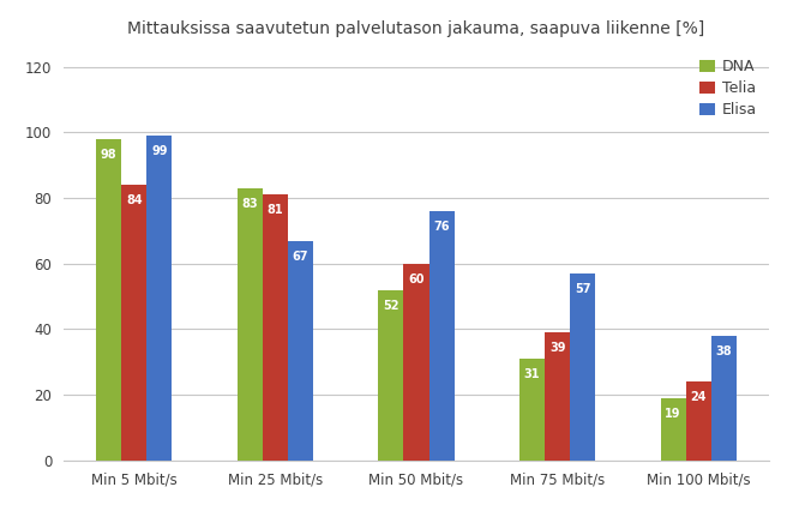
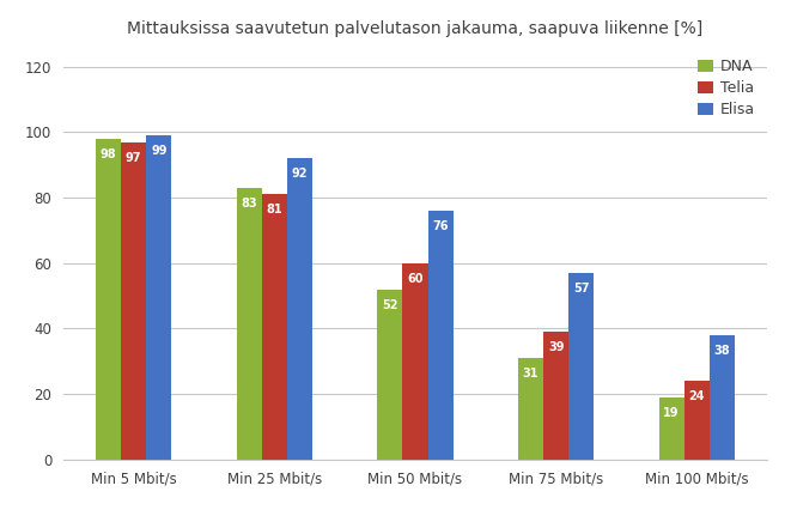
Telia/Min 5 Mbit/s: 84 -> 97
Elisa/Min 25 Mbit/s: 67 -> 92
